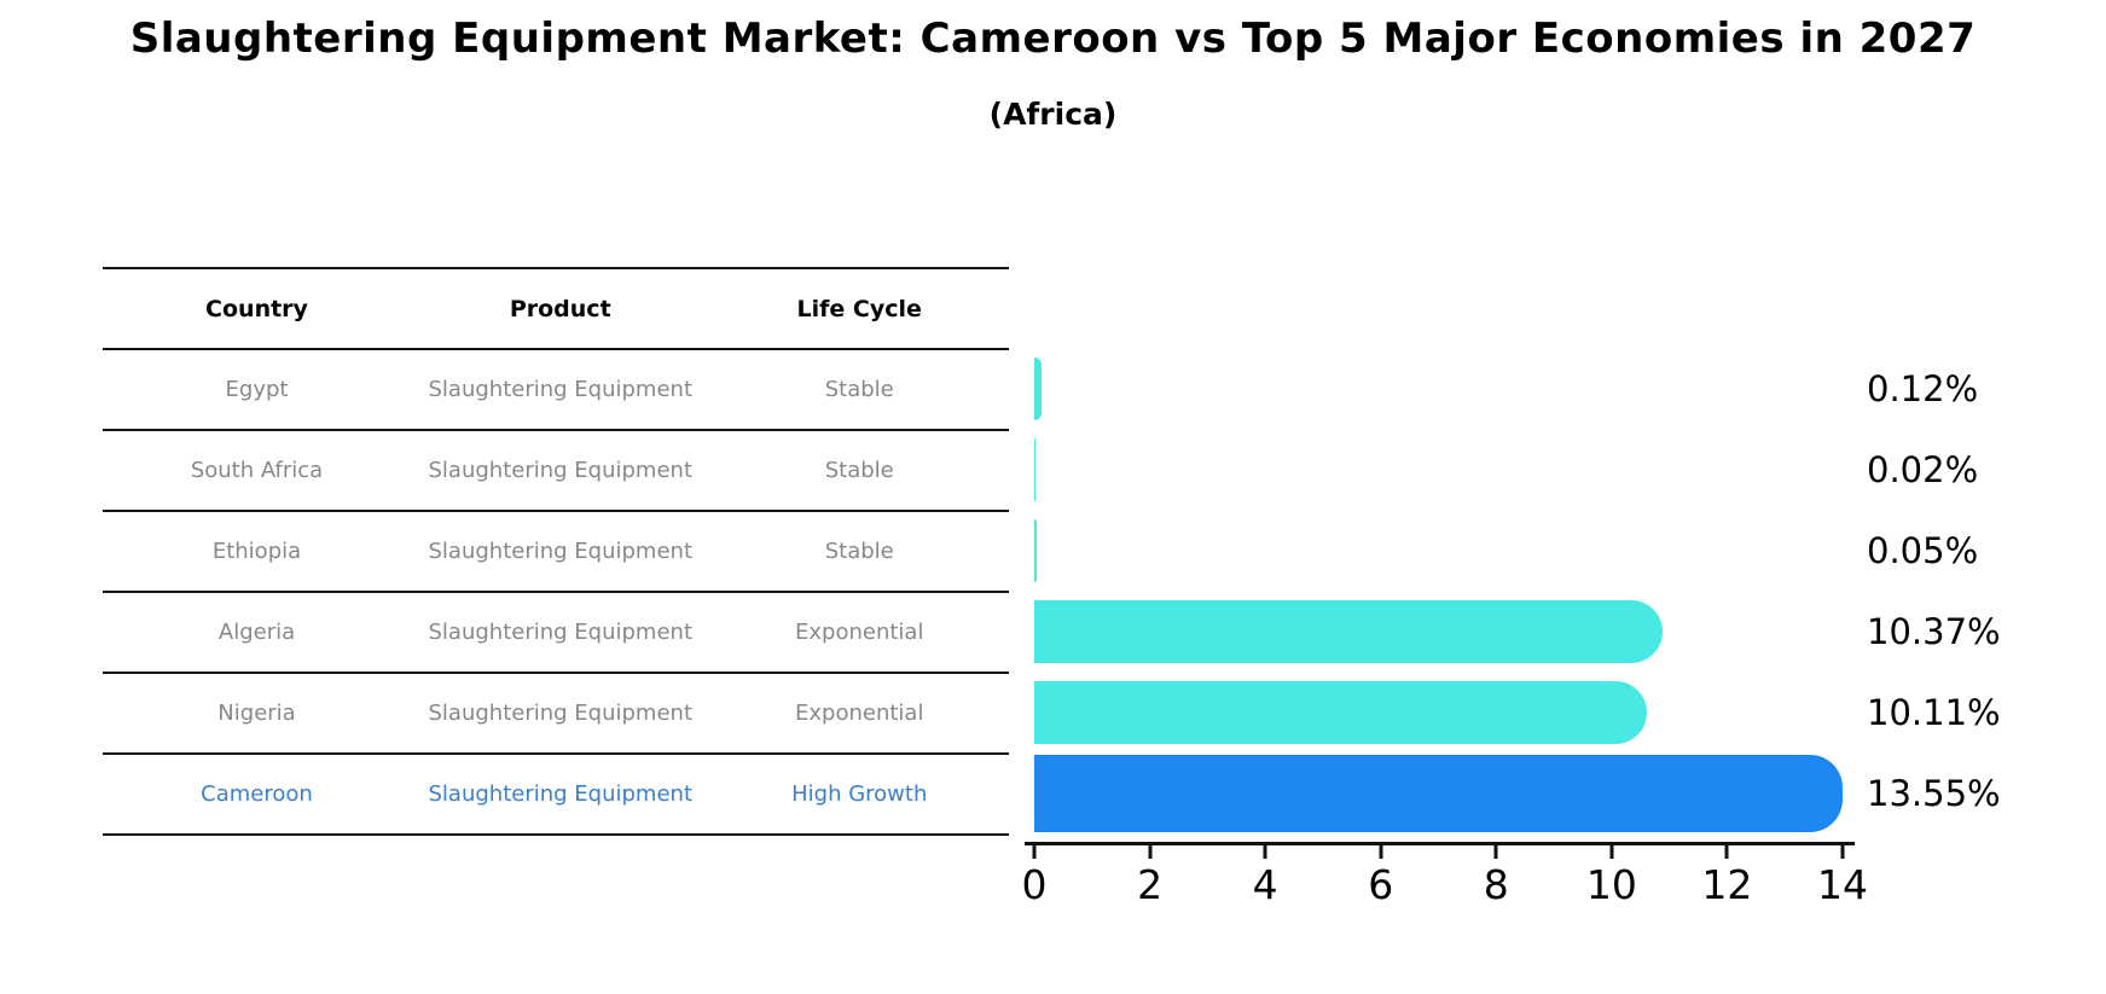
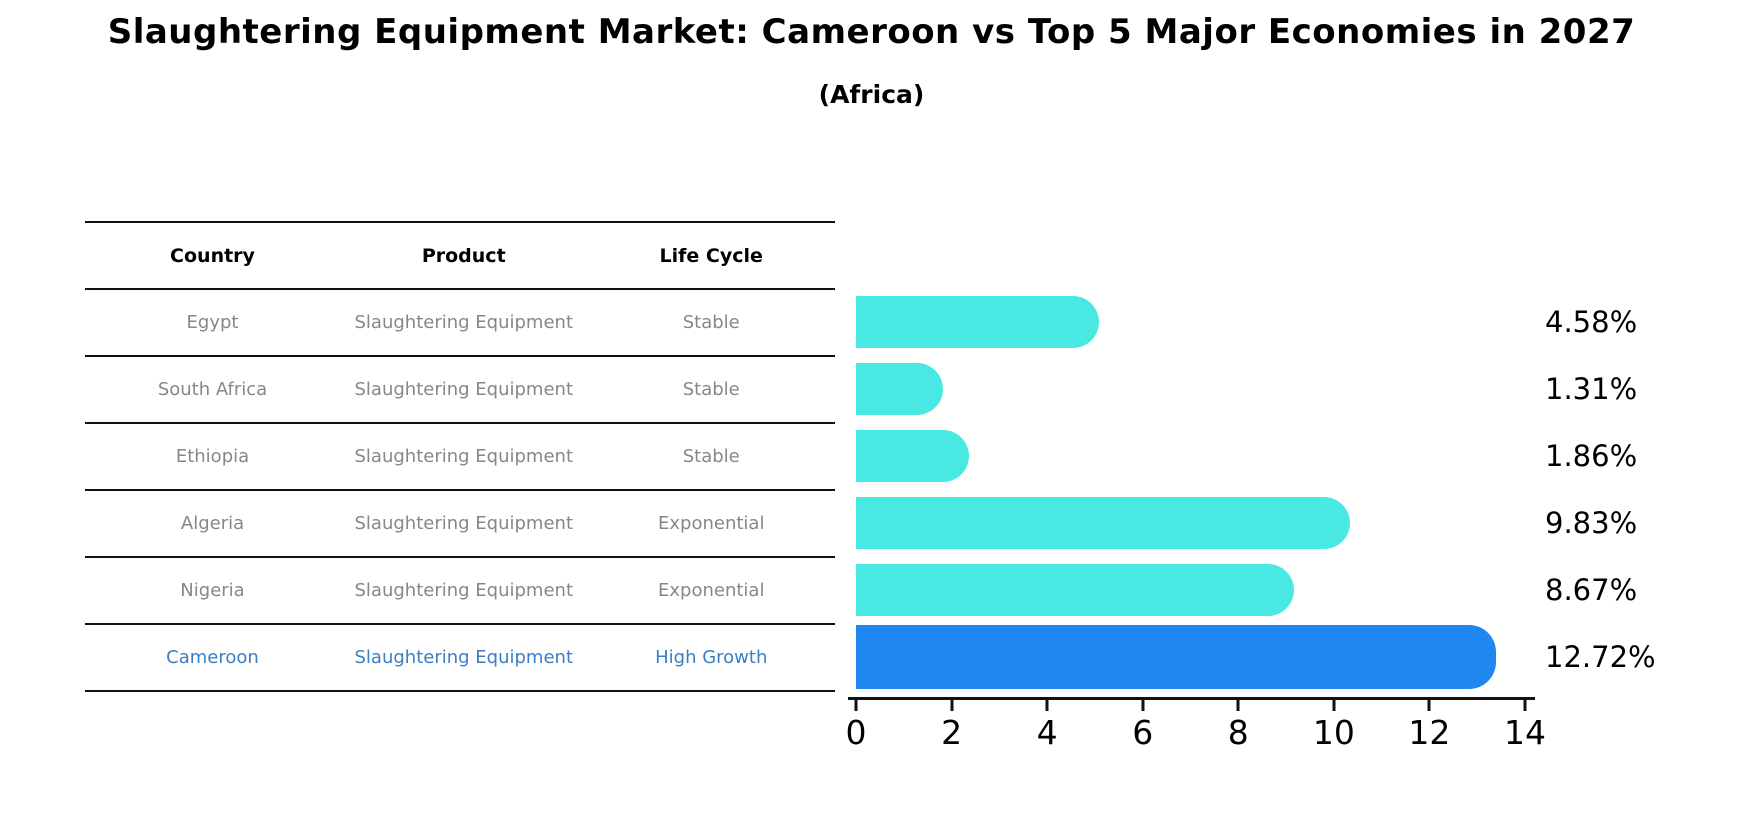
Egypt: 0.12% -> 4.58%
South Africa: 0.02% -> 1.31%
Ethiopia: 0.05% -> 1.86%
Algeria: 10.37% -> 9.83%
Nigeria: 10.11% -> 8.67%
Cameroon: 13.55% -> 12.72%
